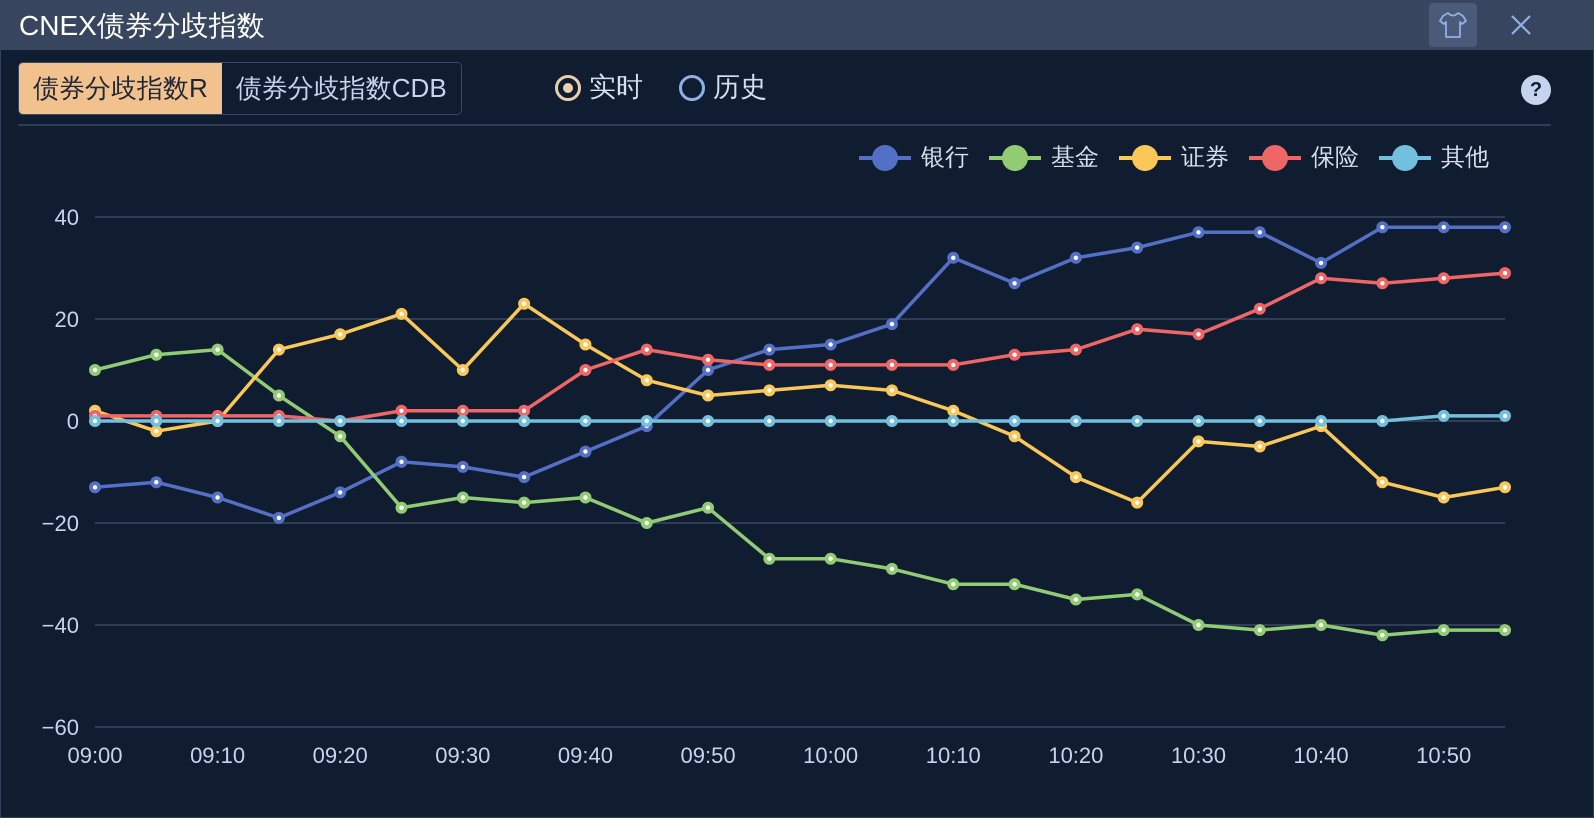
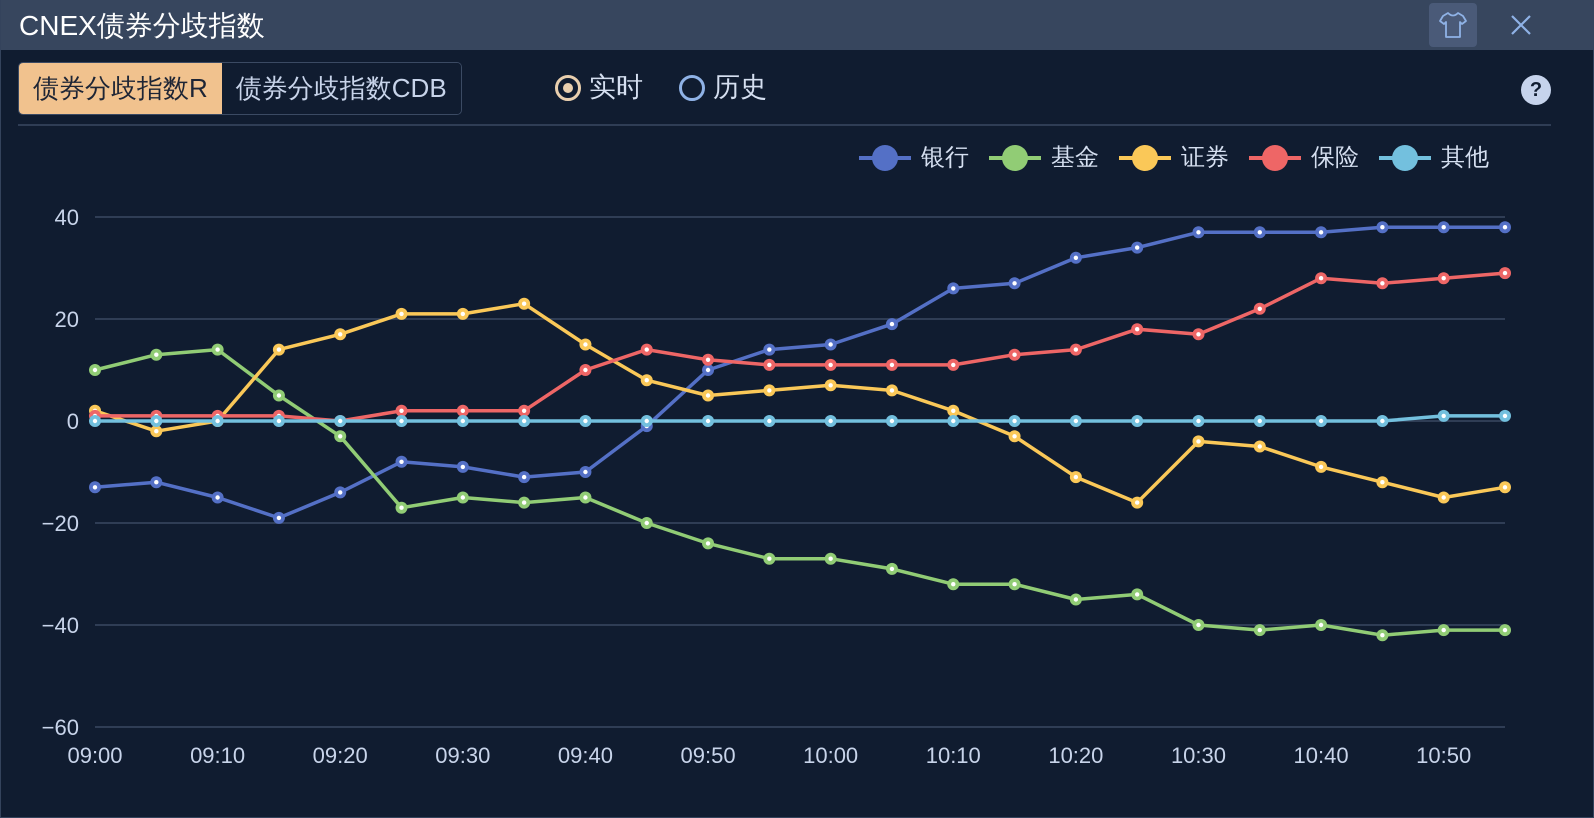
证券/09:30: 10 -> 21
银行/09:40: -6 -> -10
基金/09:50: -17 -> -24
银行/10:10: 32 -> 26
银行/10:40: 31 -> 37
证券/10:40: -1 -> -9
